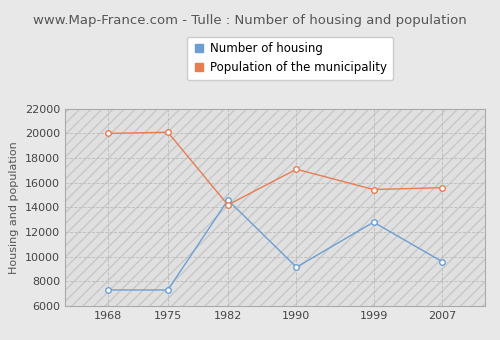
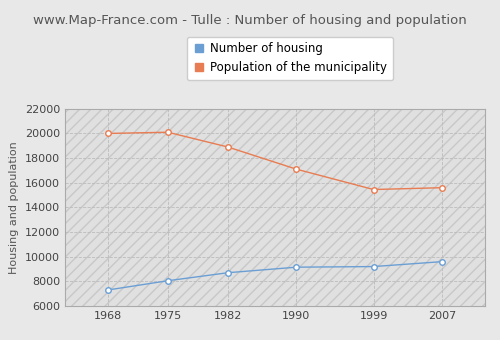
Number of housing/1975: 7300 -> 8000
Number of housing/1982: 14600 -> 8700
Population of the municipality/1982: 14200 -> 18900
Number of housing/1999: 12800 -> 9200
